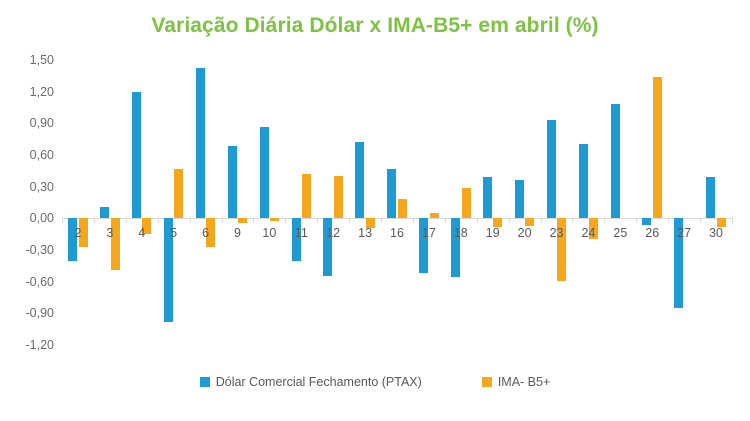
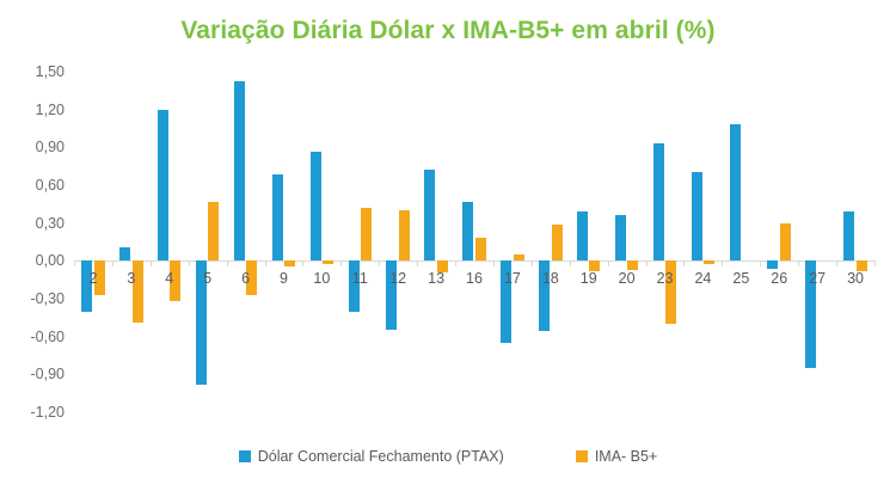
IMA- B5+/4: -0,15 -> -0,32
Dólar Comercial Fechamento (PTAX)/17: -0,52 -> -0,65
IMA- B5+/23: -0,59 -> -0,50
IMA- B5+/24: -0,20 -> -0,03
IMA- B5+/26: 1,34 -> 0,30
